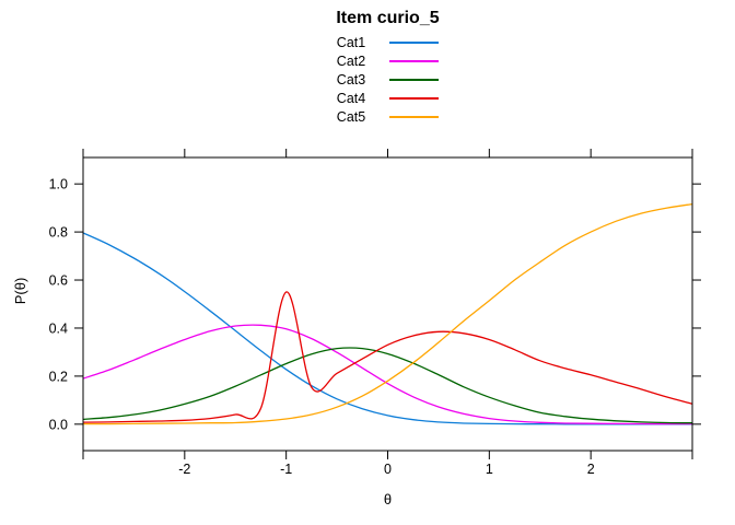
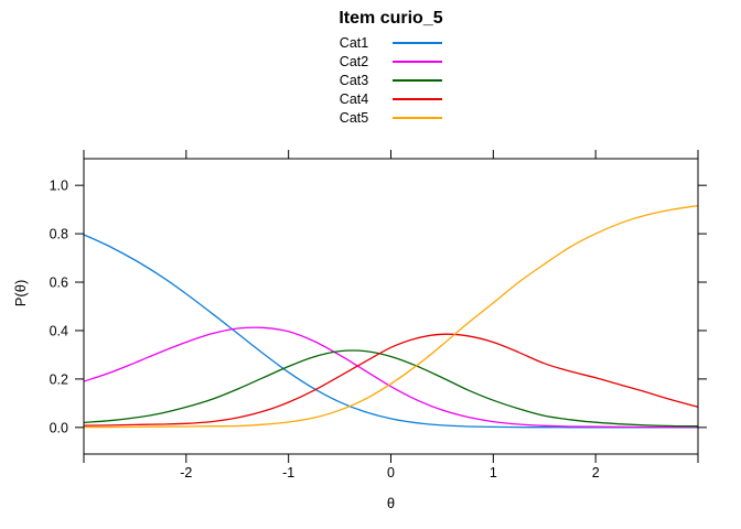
Cat4/-1: 0.55 -> 0.10
